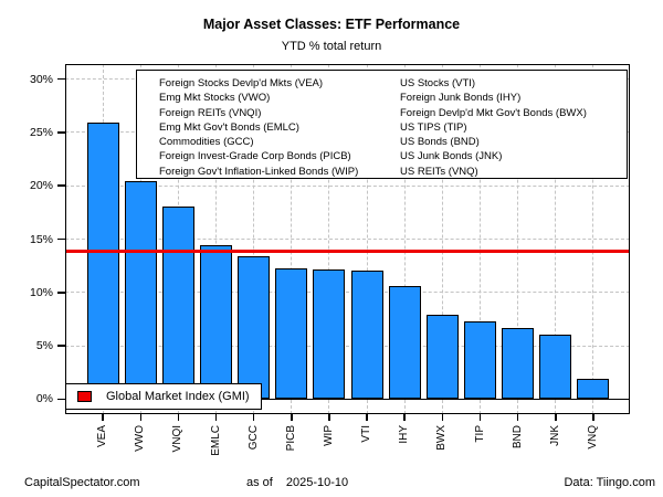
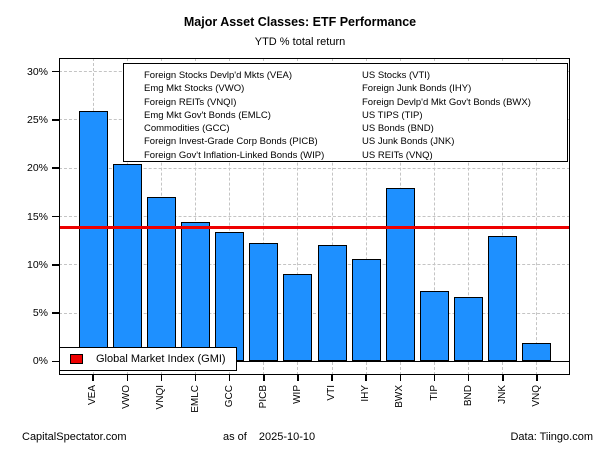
VNQI: 18% -> 17%
WIP: 12% -> 9%
BWX: 8% -> 18%
JNK: 6% -> 13%
